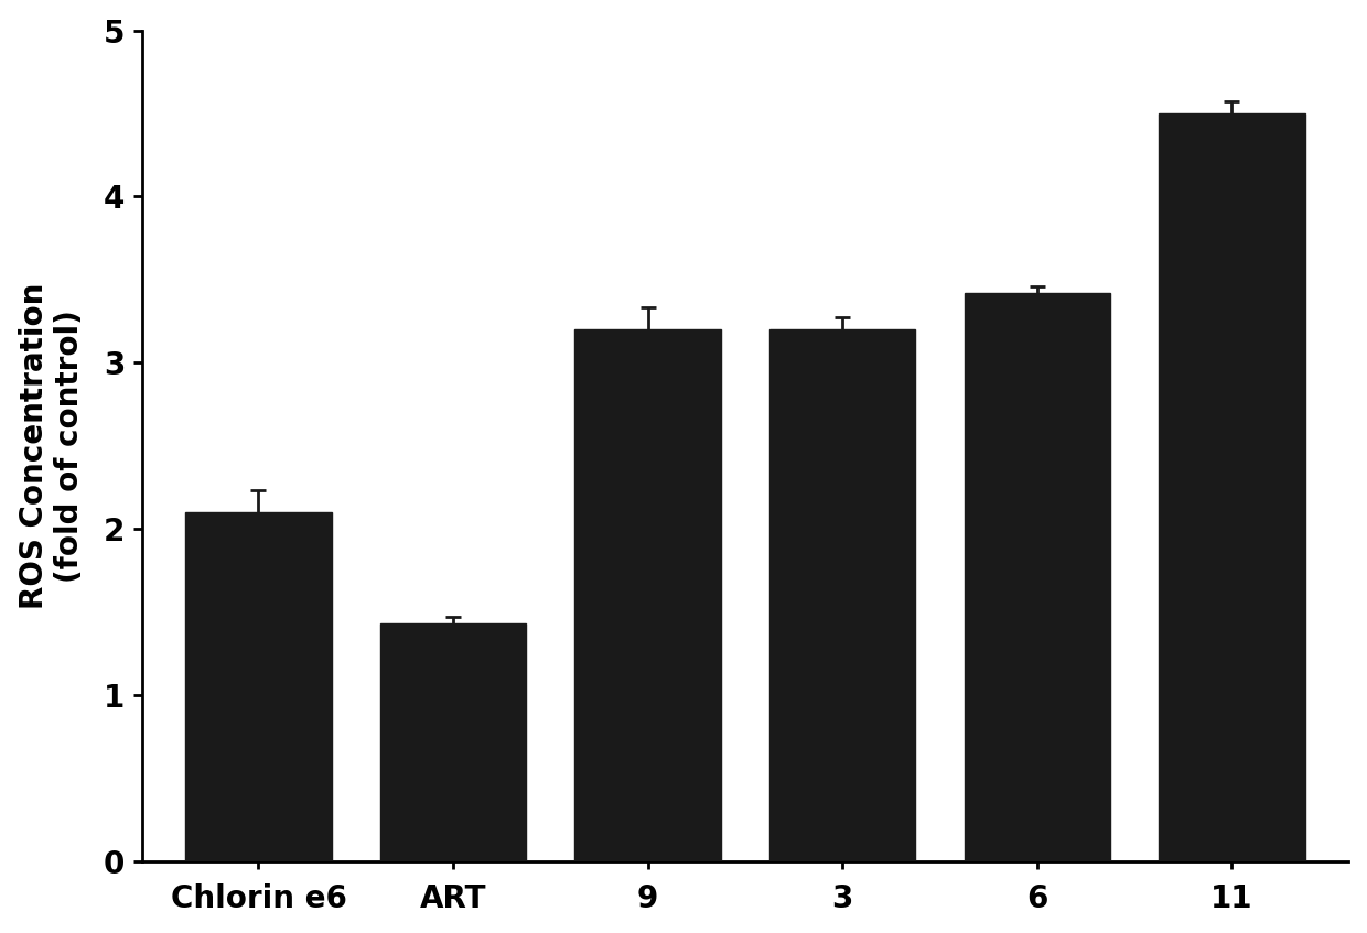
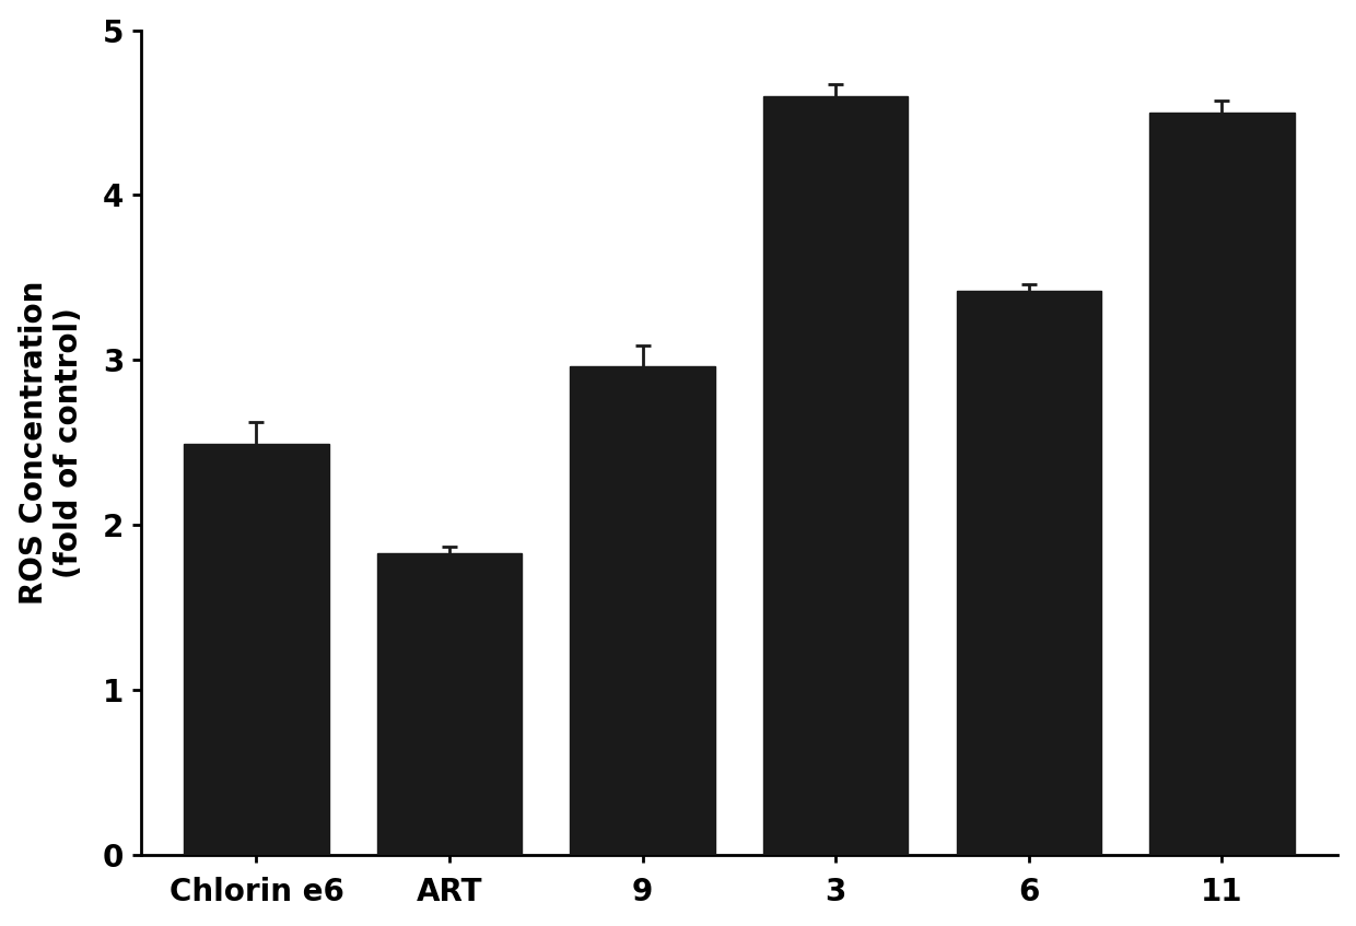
Chlorin e6: 2.10 -> 2.49
ART: 1.43 -> 1.83
9: 3.20 -> 2.96
3: 3.20 -> 4.60
